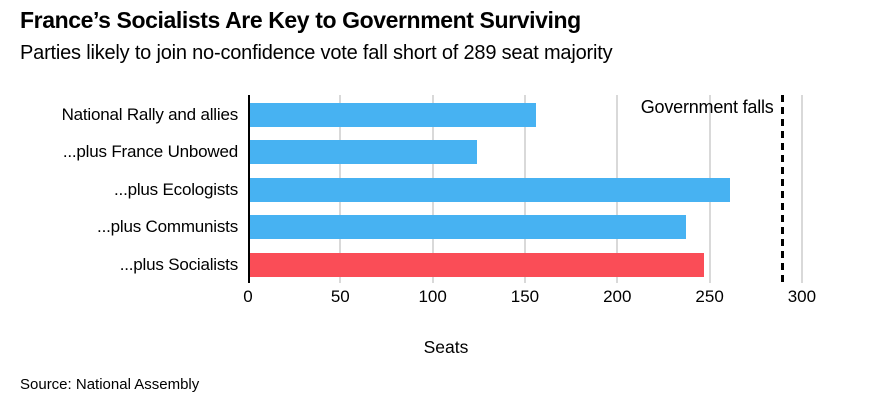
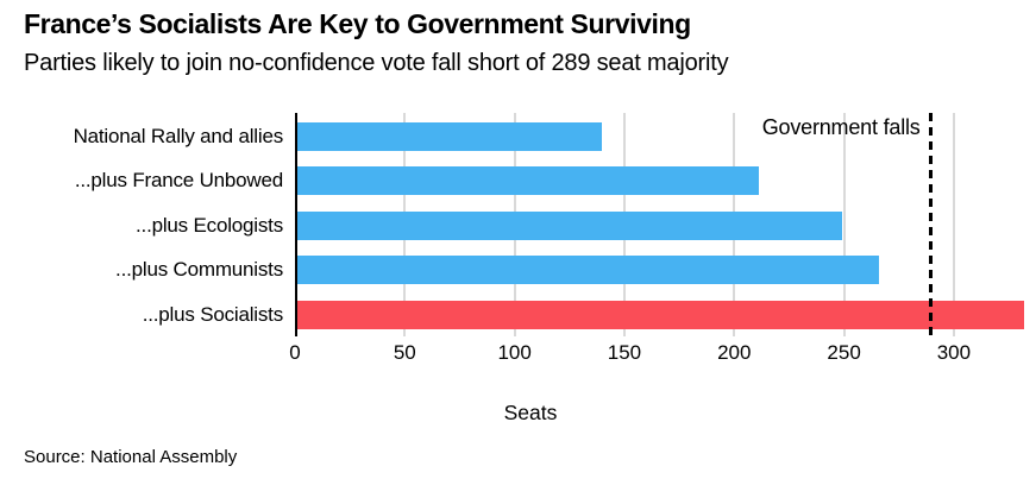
National Rally and allies: 156 -> 140
...plus France Unbowed: 124 -> 211
...plus Ecologists: 261 -> 249
...plus Communists: 237 -> 266
...plus Socialists: 247 -> 332
